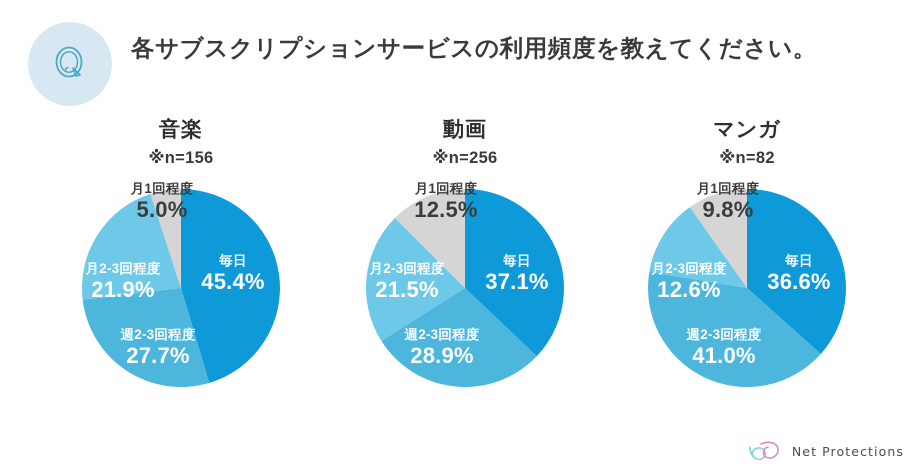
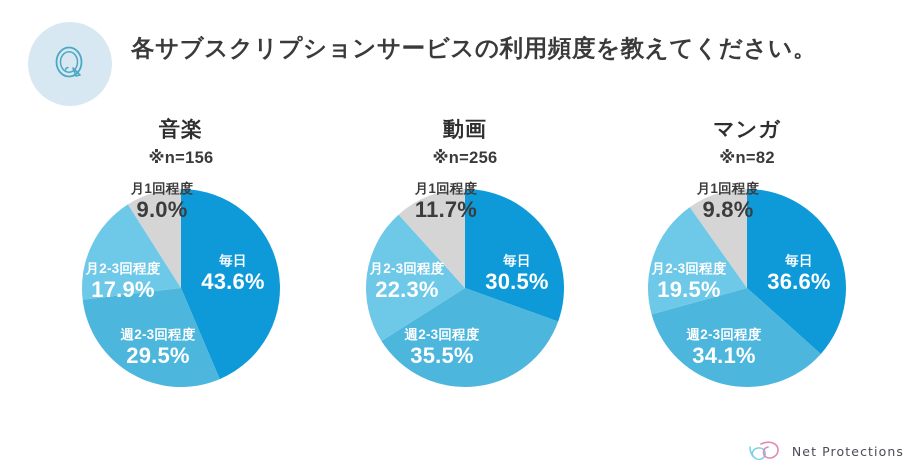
音楽/毎日: 45.4% -> 43.6%
音楽/週2-3回程度: 27.7% -> 29.5%
音楽/月2-3回程度: 21.9% -> 17.9%
音楽/月1回程度: 5.0% -> 9.0%
動画/毎日: 37.1% -> 30.5%
動画/週2-3回程度: 28.9% -> 35.5%
動画/月2-3回程度: 21.5% -> 22.3%
動画/月1回程度: 12.5% -> 11.7%
マンガ/週2-3回程度: 41.0% -> 34.1%
マンガ/月2-3回程度: 12.6% -> 19.5%
